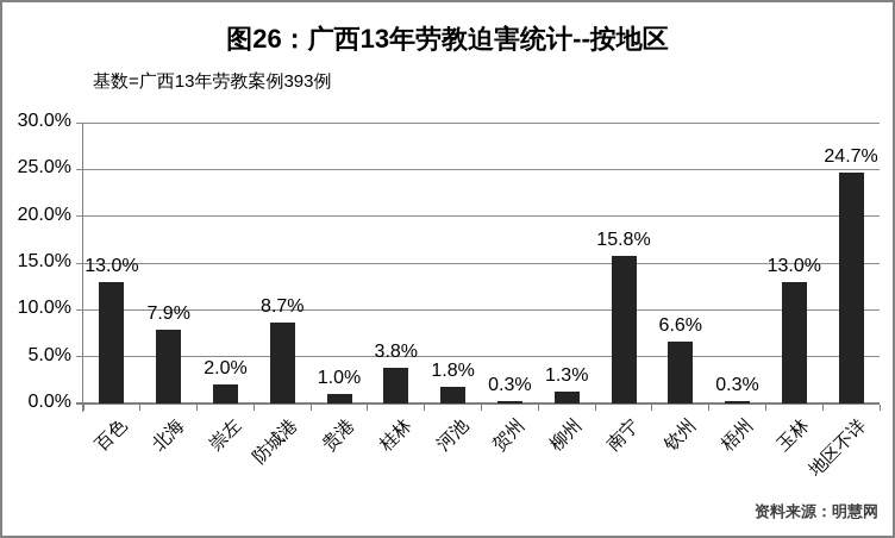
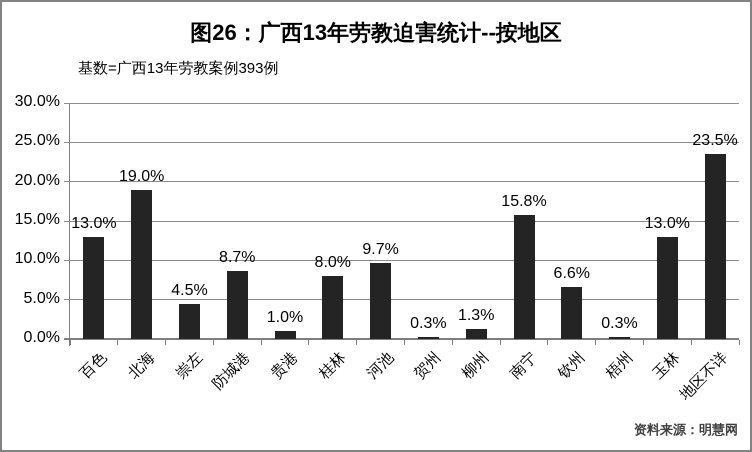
北海: 7.9% -> 19.0%
崇左: 2.0% -> 4.5%
桂林: 3.8% -> 8.0%
河池: 1.8% -> 9.7%
地区不详: 24.7% -> 23.5%
